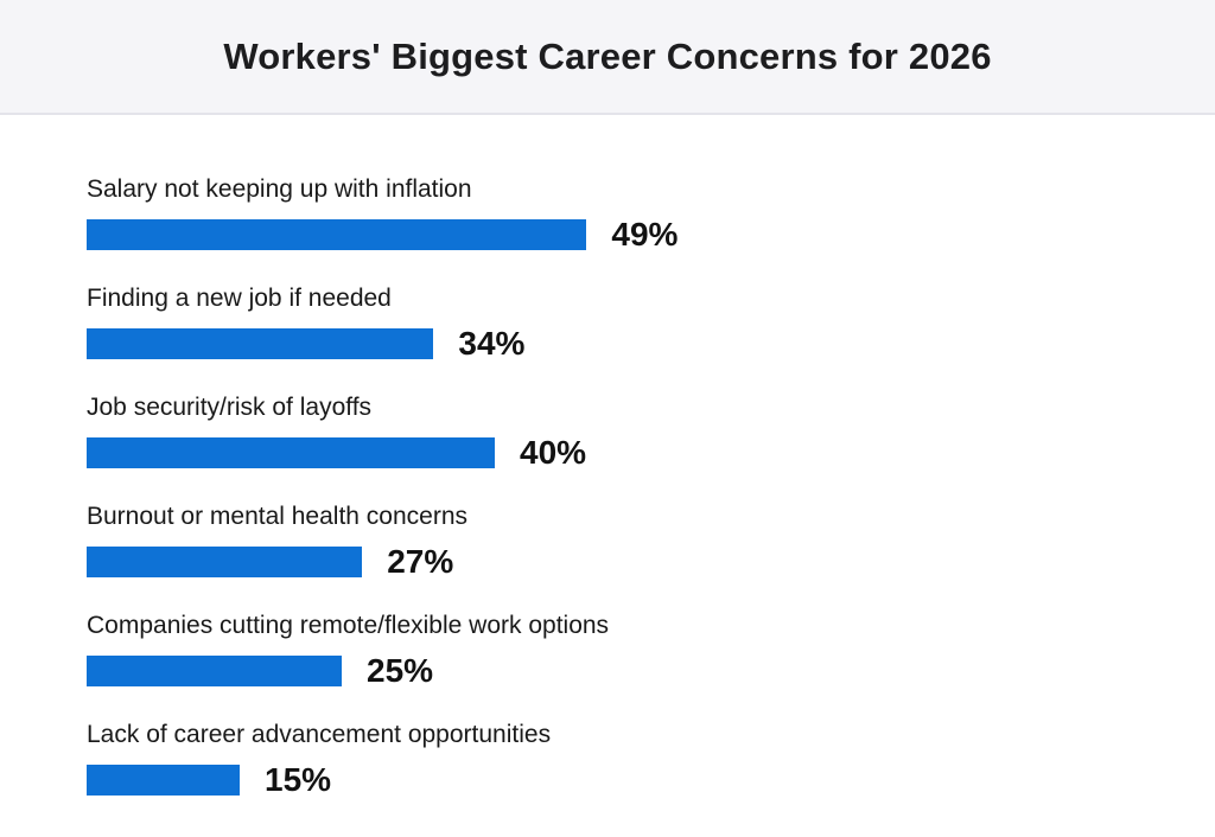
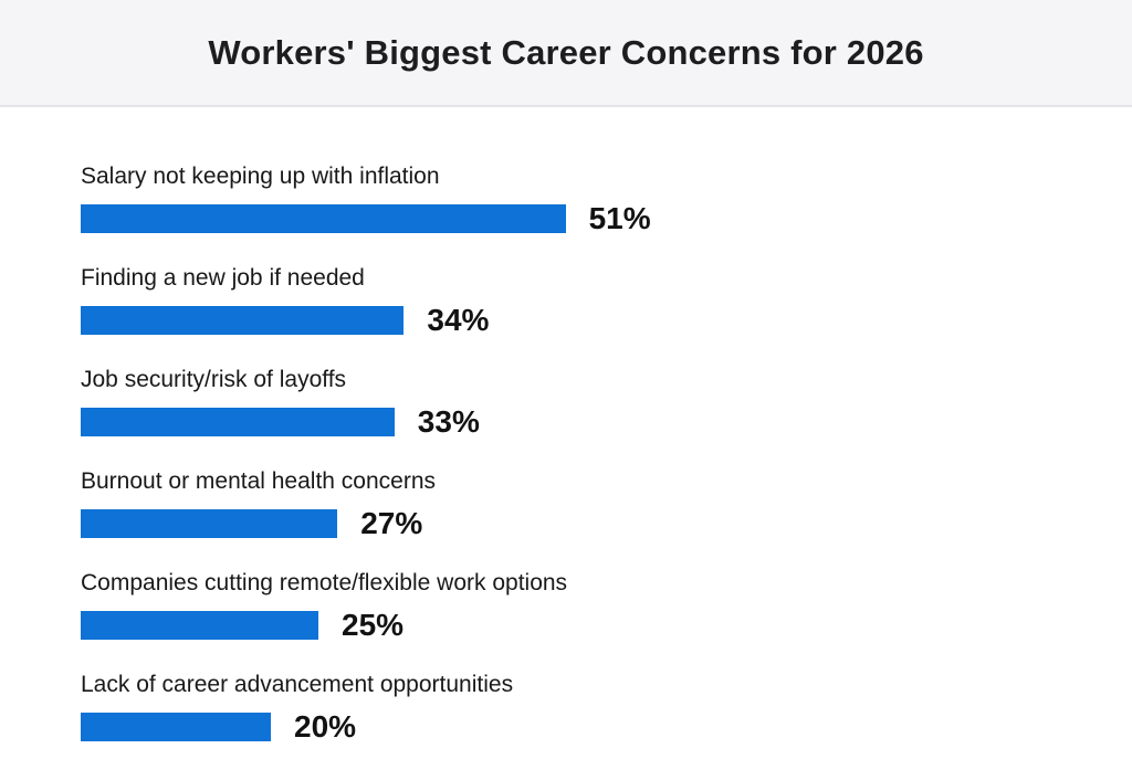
Salary not keeping up with inflation: 49% -> 51%
Job security/risk of layoffs: 40% -> 33%
Lack of career advancement opportunities: 15% -> 20%
